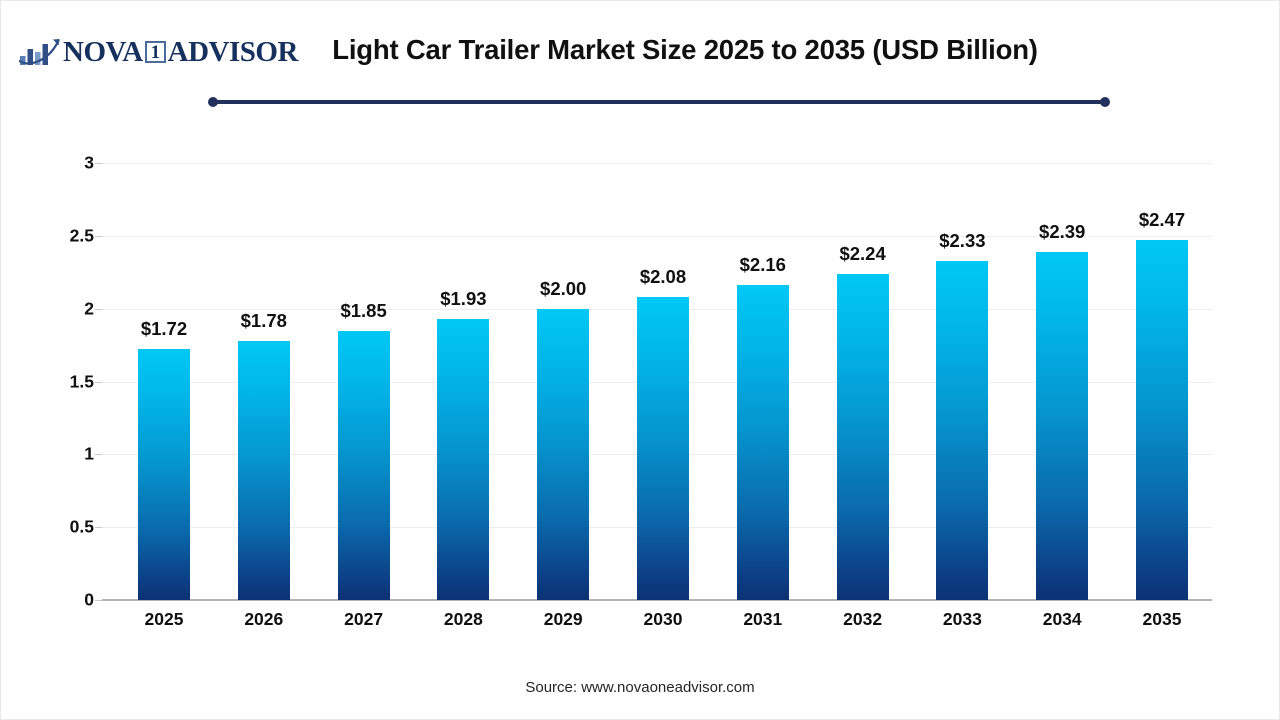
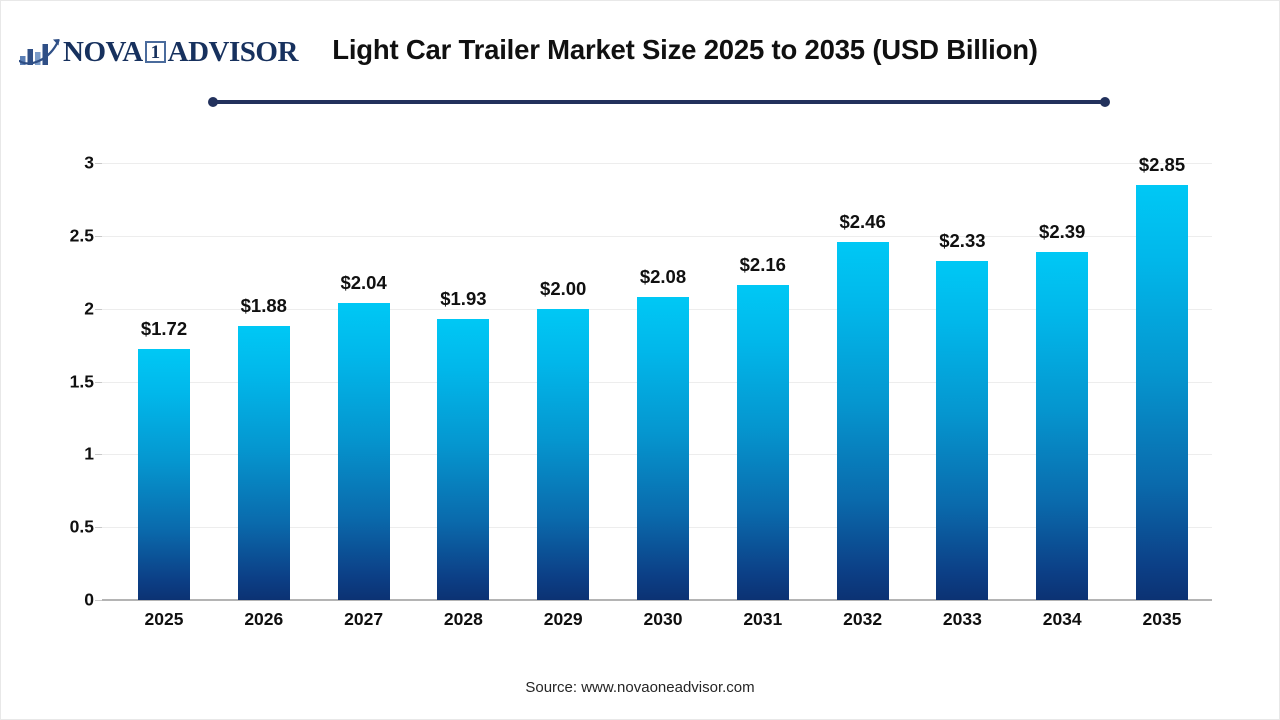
2026: $1.78 -> $1.88
2027: $1.85 -> $2.04
2032: $2.24 -> $2.46
2035: $2.47 -> $2.85
